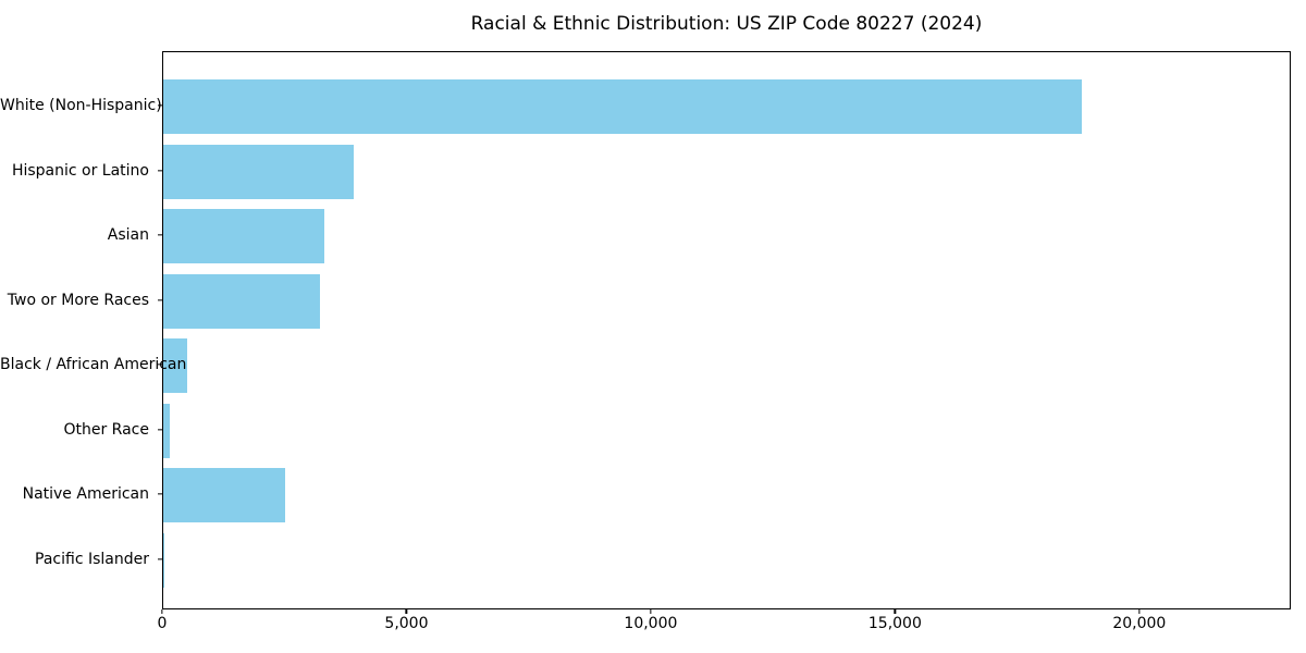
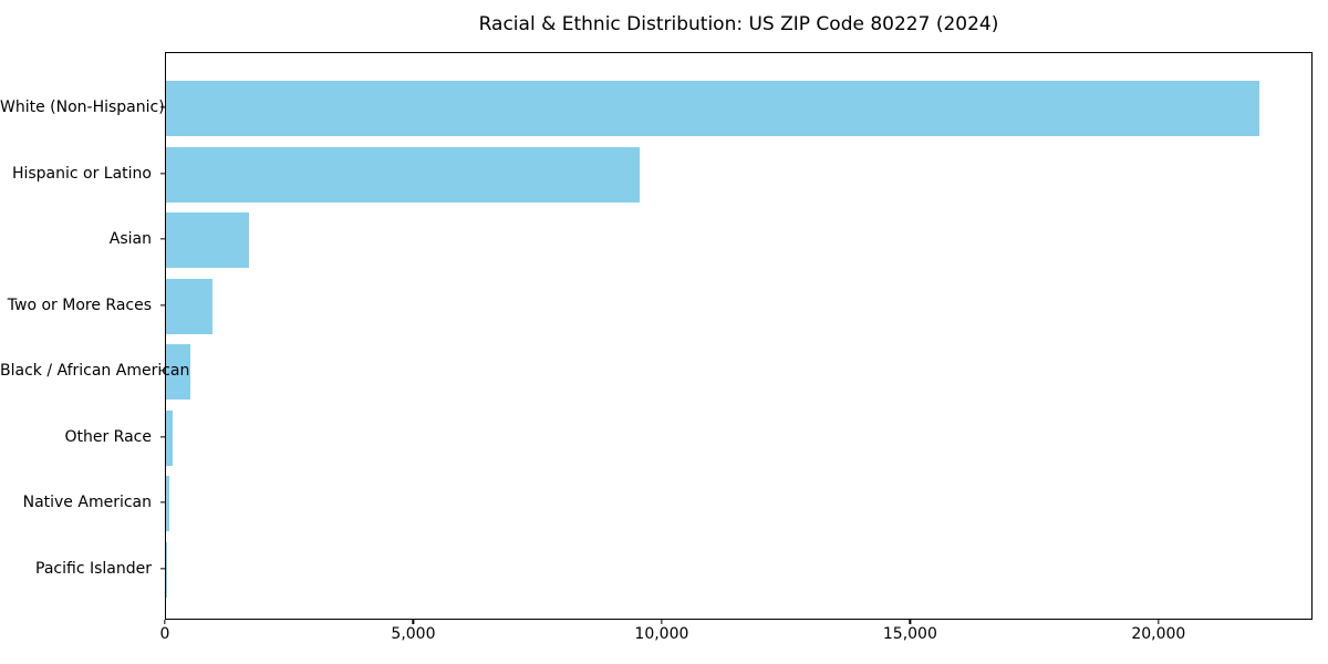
White (Non-Hispanic): 18800 -> 22000
Hispanic or Latino: 3900 -> 9500
Asian: 3300 -> 1700
Two or More Races: 3200 -> 900
Native American: 2500 -> 100
